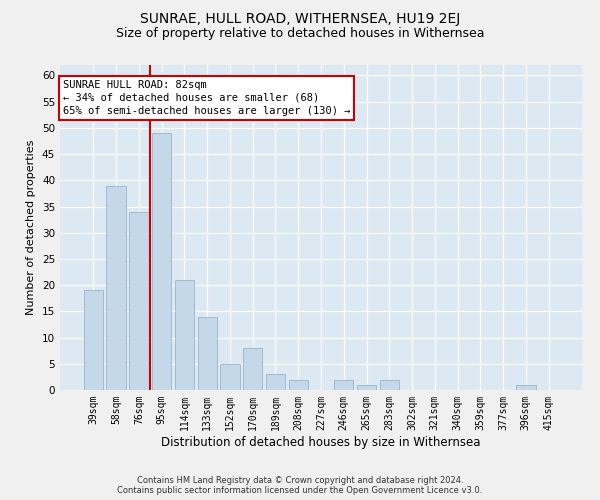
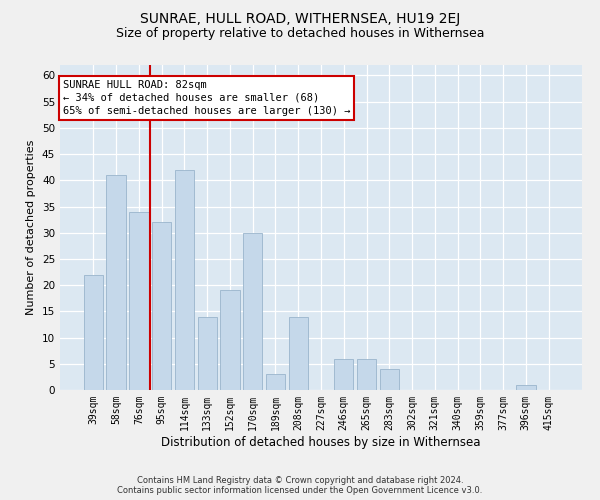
39sqm: 19 -> 22
58sqm: 39 -> 41
95sqm: 49 -> 32
114sqm: 21 -> 42
152sqm: 5 -> 19
170sqm: 8 -> 30
208sqm: 2 -> 14
246sqm: 2 -> 6
265sqm: 1 -> 6
283sqm: 2 -> 4
